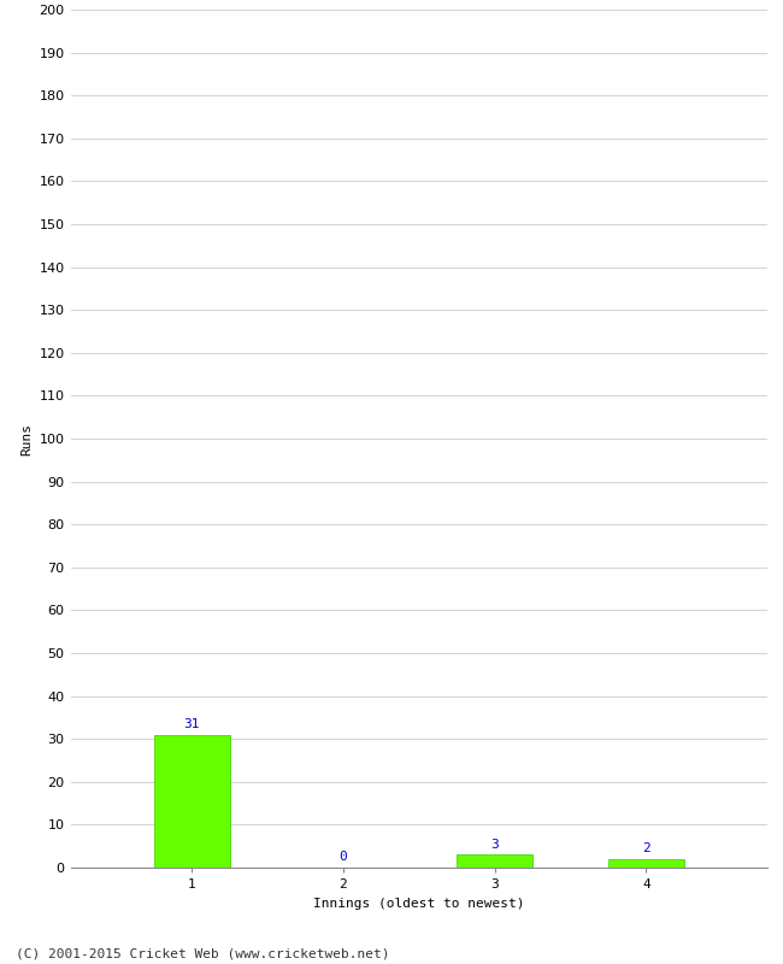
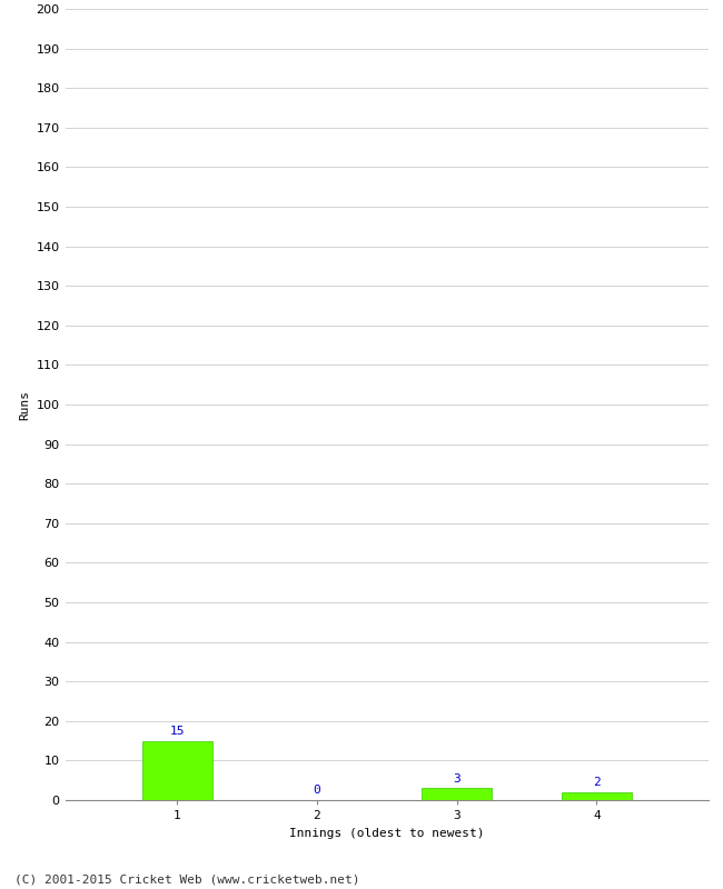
1: 31 -> 15
